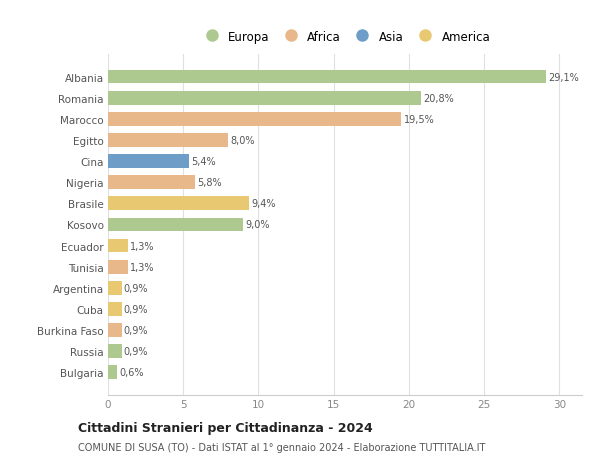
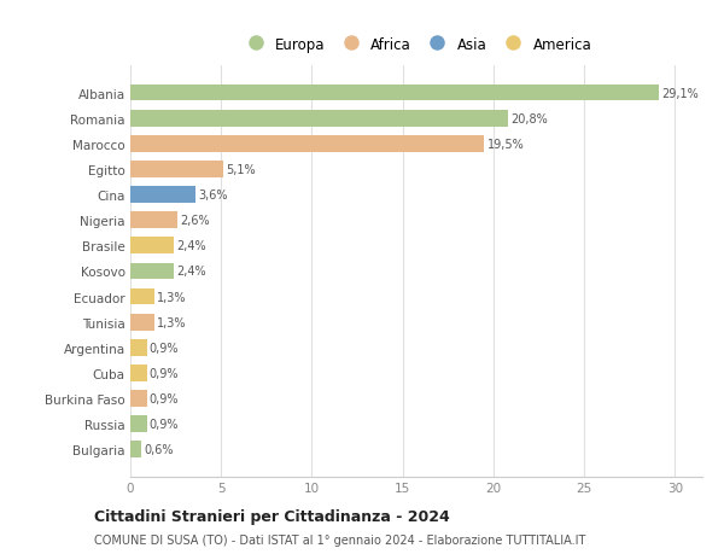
Egitto: 8,0% -> 5,1%
Cina: 5,4% -> 3,6%
Nigeria: 5,8% -> 2,6%
Brasile: 9,4% -> 2,4%
Kosovo: 9,0% -> 2,4%
